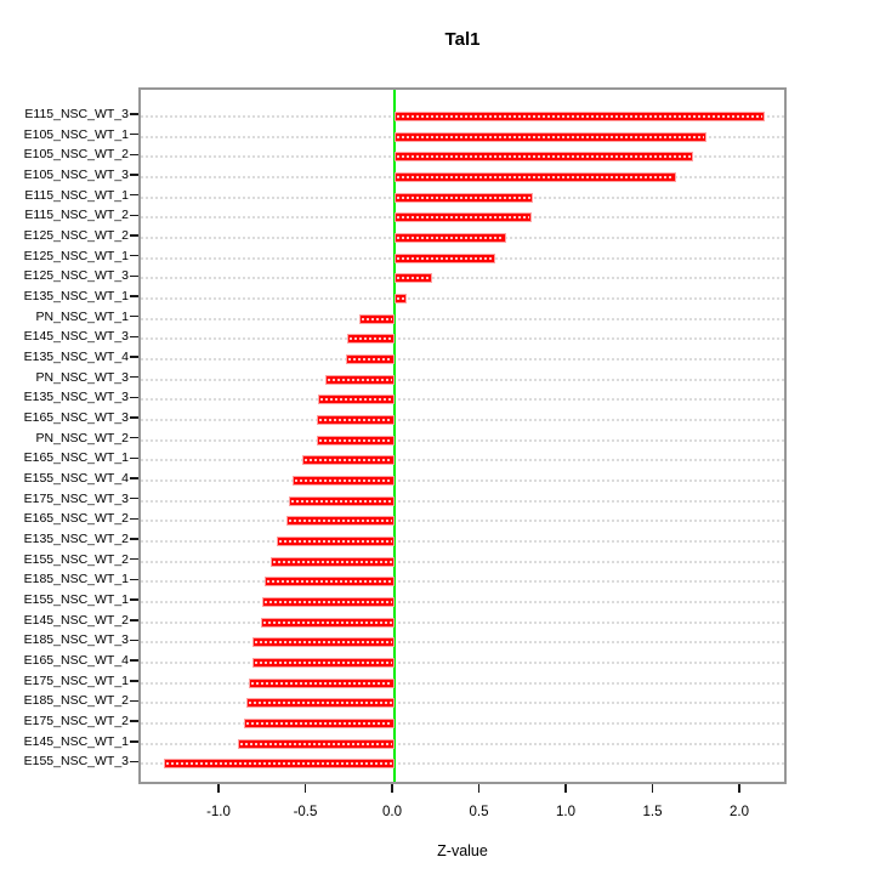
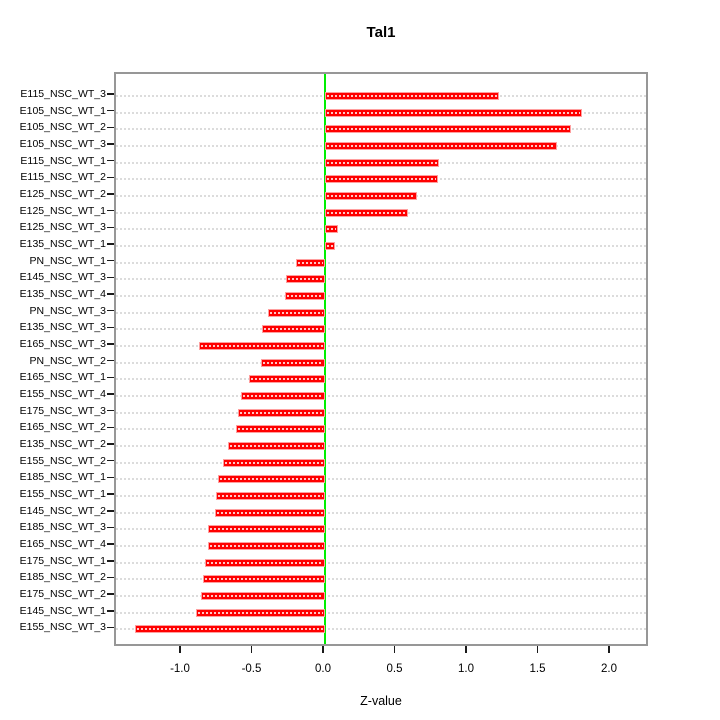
E115_NSC_WT_3: 2.13 -> 1.22
E125_NSC_WT_3: 0.22 -> 0.09
E165_NSC_WT_3: -0.45 -> -0.88
